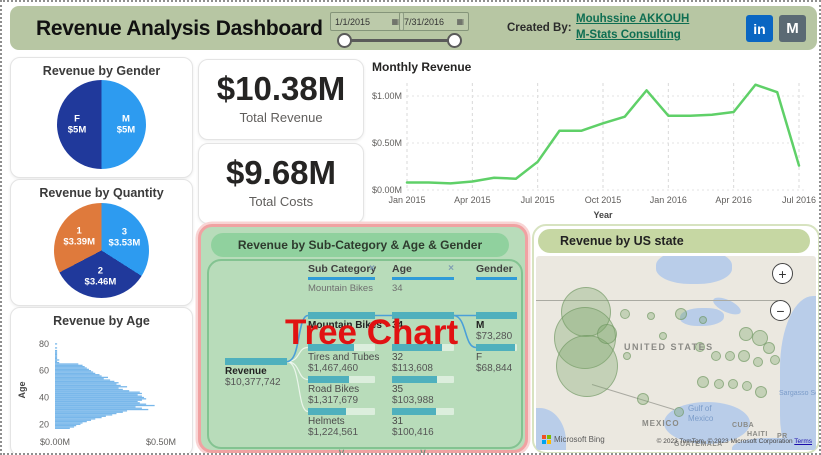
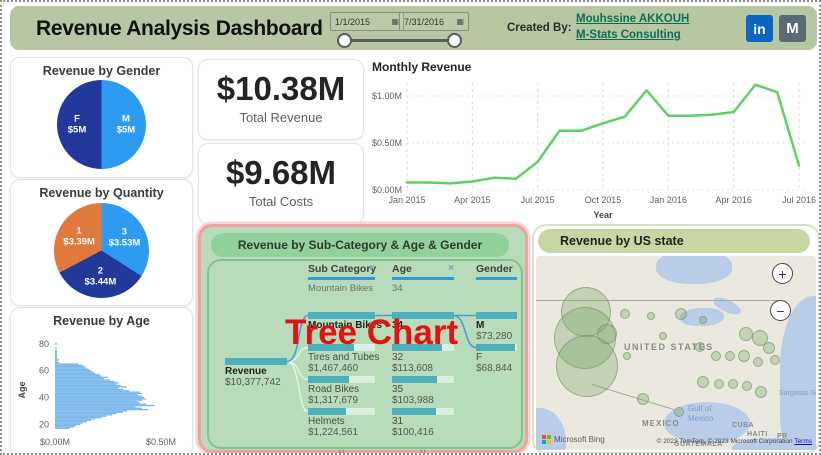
Revenue by Quantity/2: $3.46M -> $3.44M
